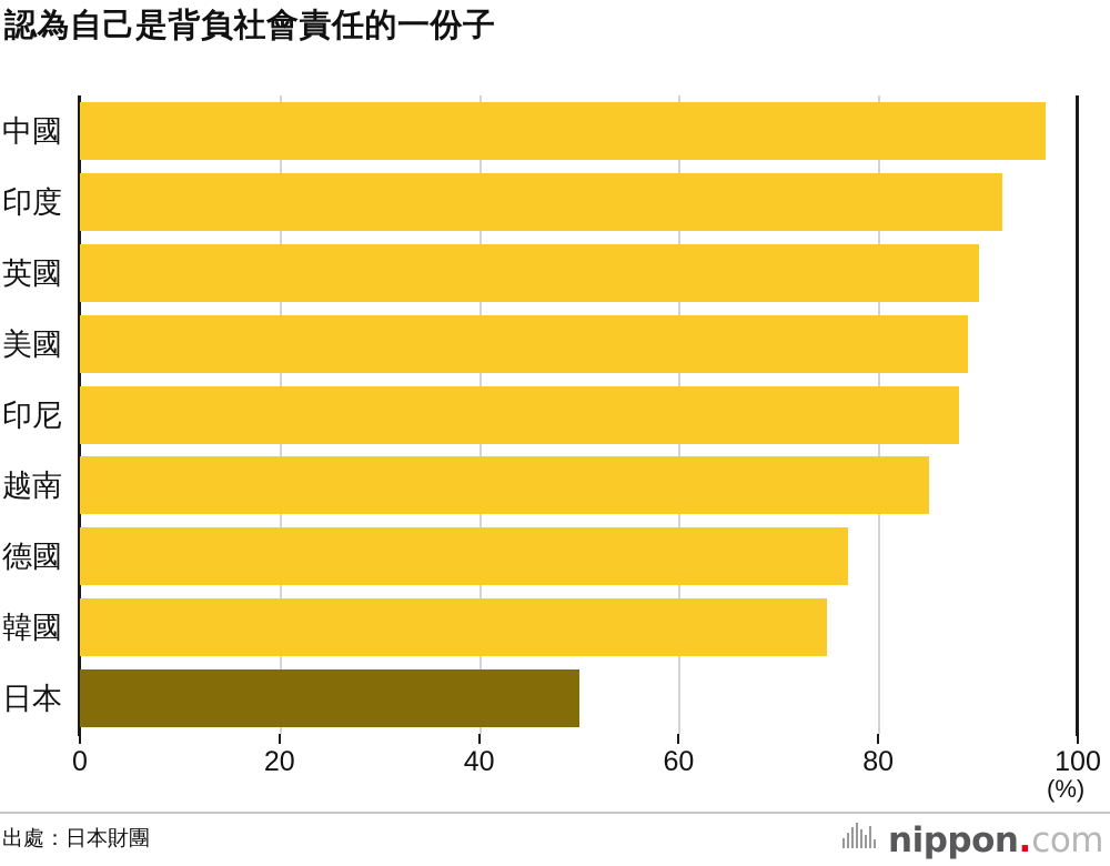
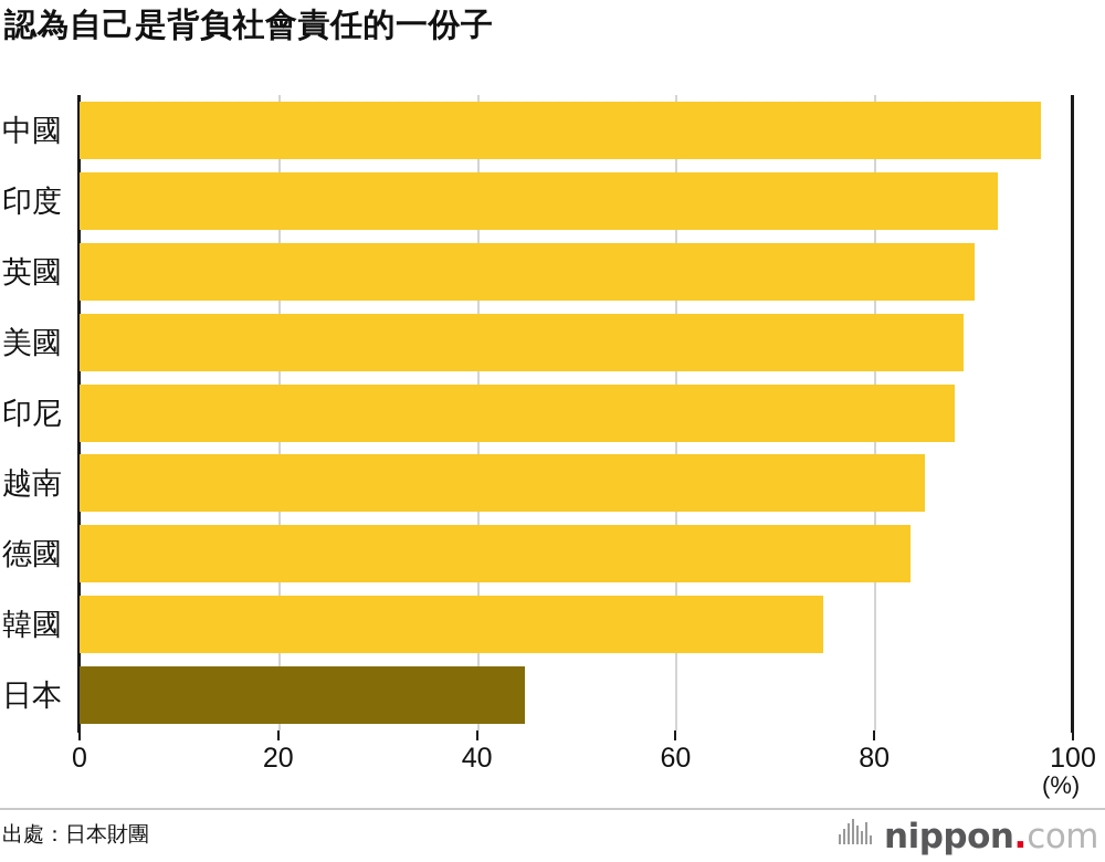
德國: 77 -> 84
日本: 50 -> 45
